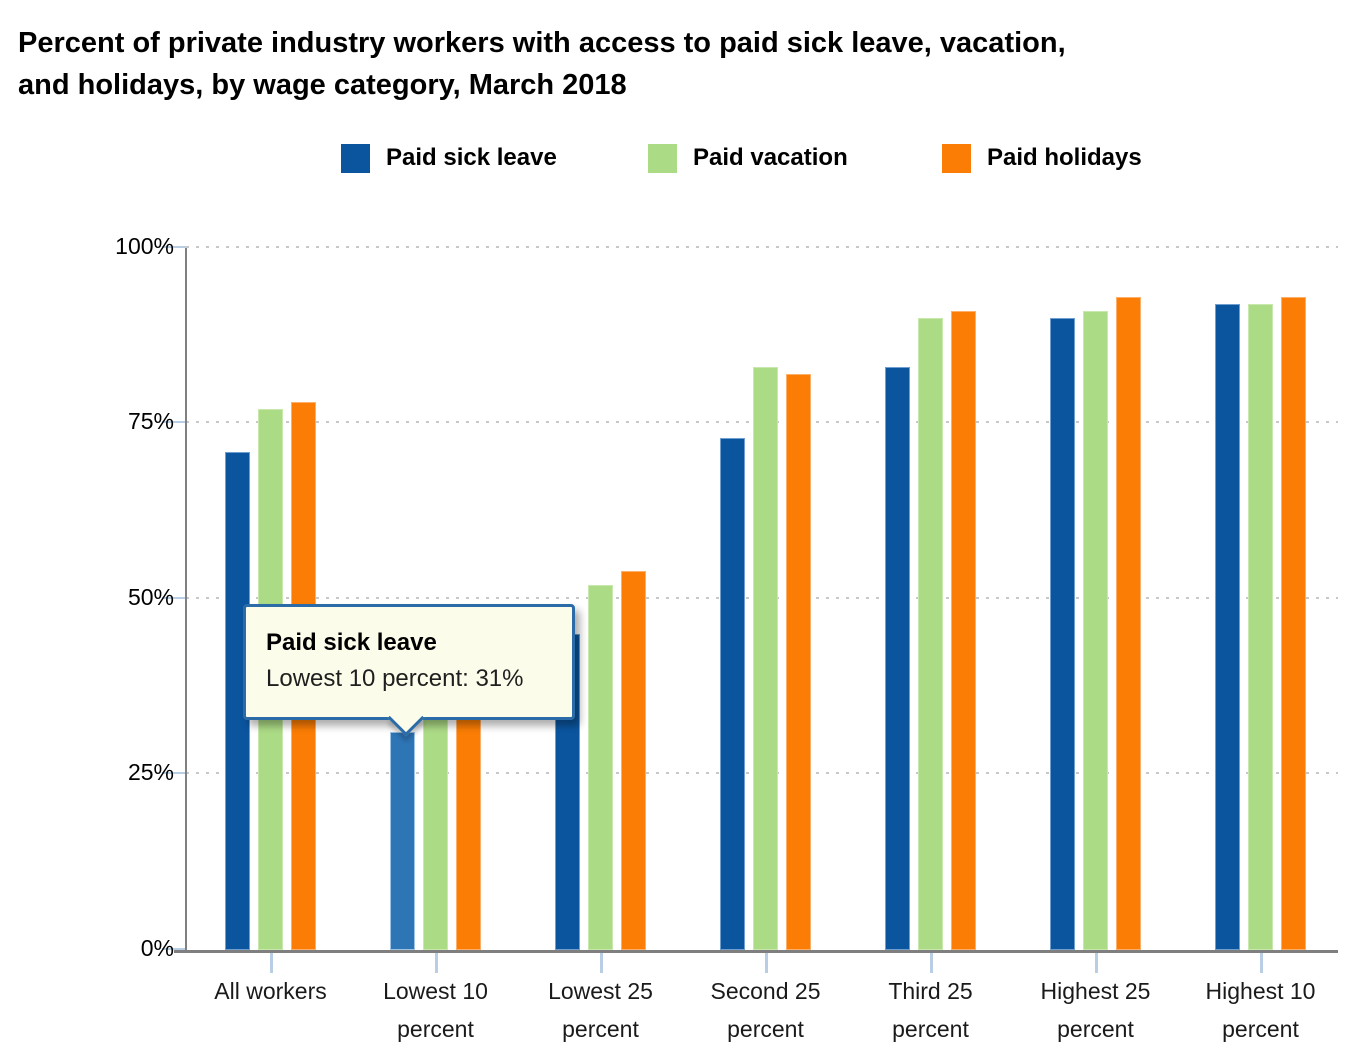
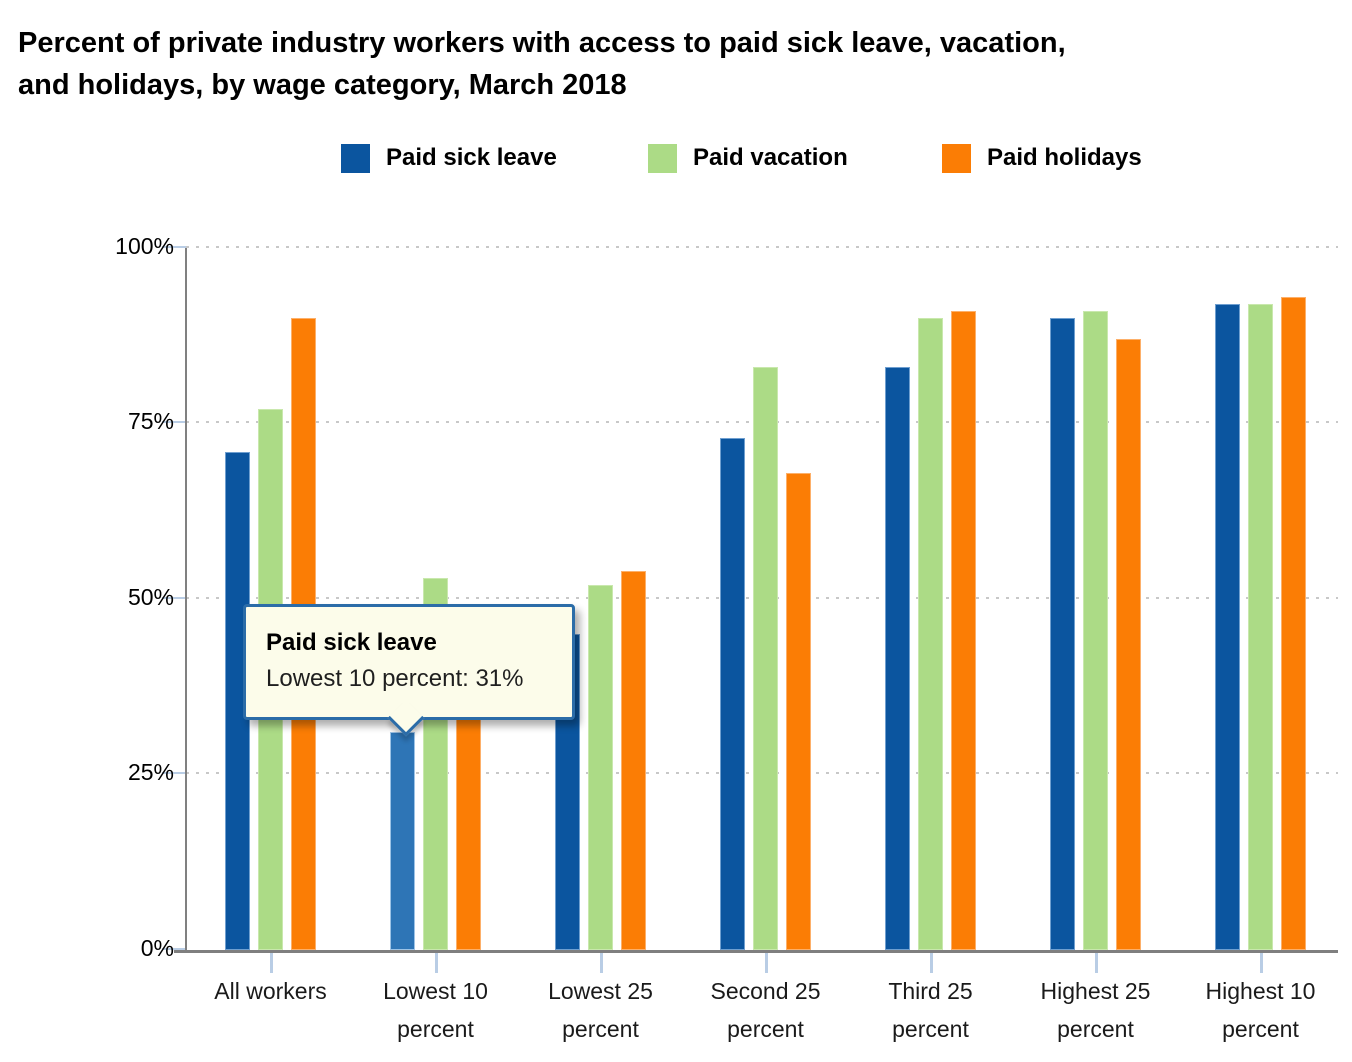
Paid holidays/All workers: 78% -> 90%
Paid vacation/Lowest 10 percent: 40% -> 53%
Paid holidays/Second 25 percent: 82% -> 68%
Paid holidays/Highest 25 percent: 93% -> 87%
